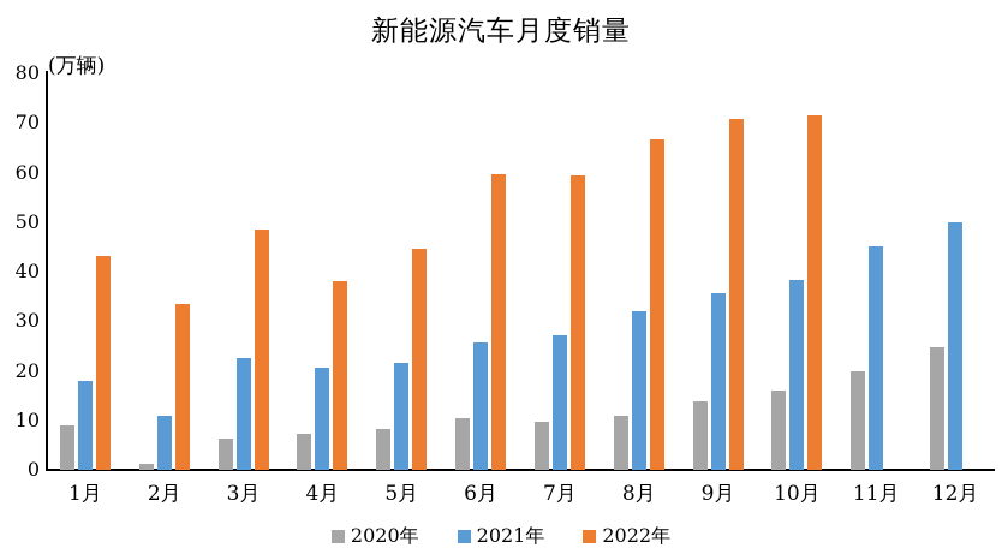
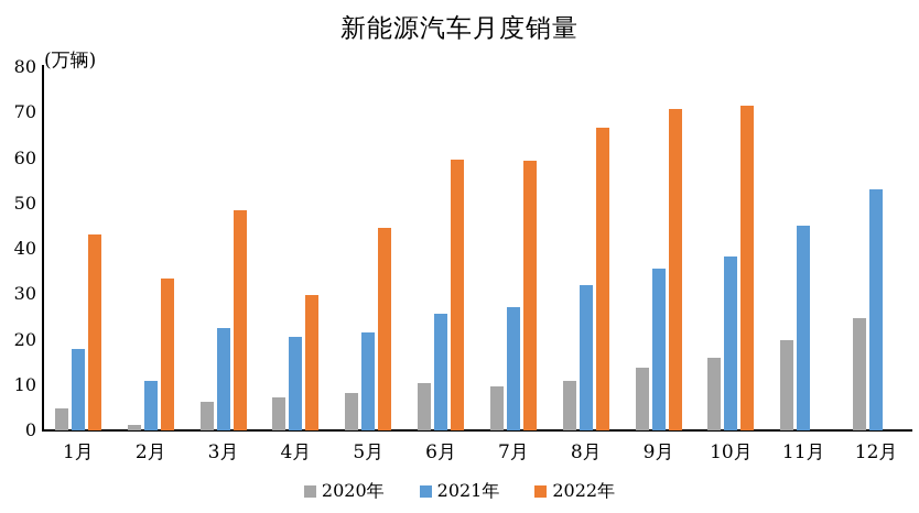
2020年/1月: 9 -> 5
2022年/4月: 38 -> 30
2021年/12月: 50 -> 53
